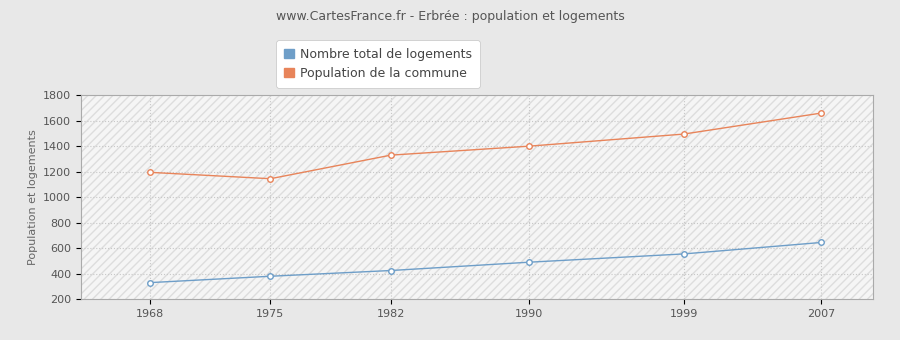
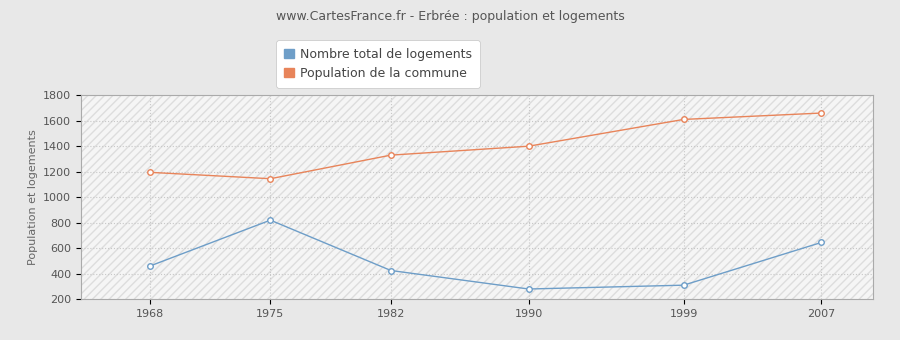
Nombre total de logements/1968: 330 -> 460
Nombre total de logements/1975: 380 -> 820
Nombre total de logements/1990: 490 -> 280
Nombre total de logements/1999: 560 -> 310
Population de la commune/1999: 1500 -> 1610
